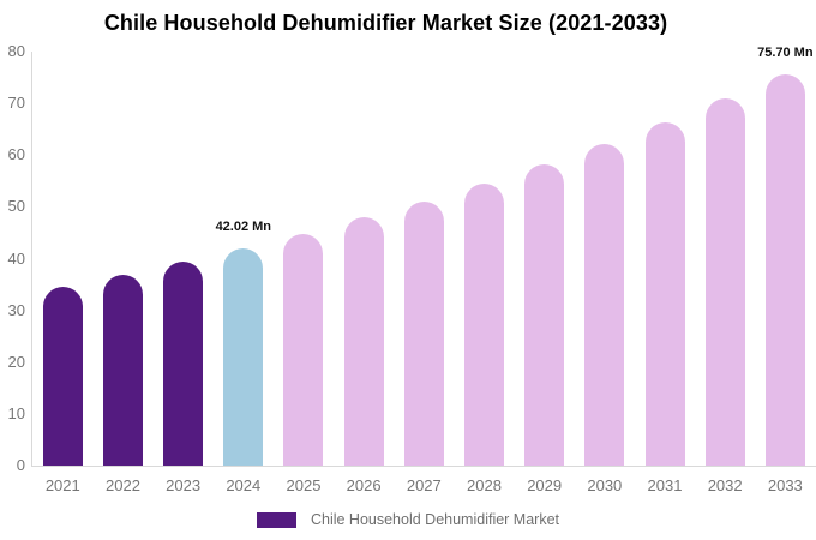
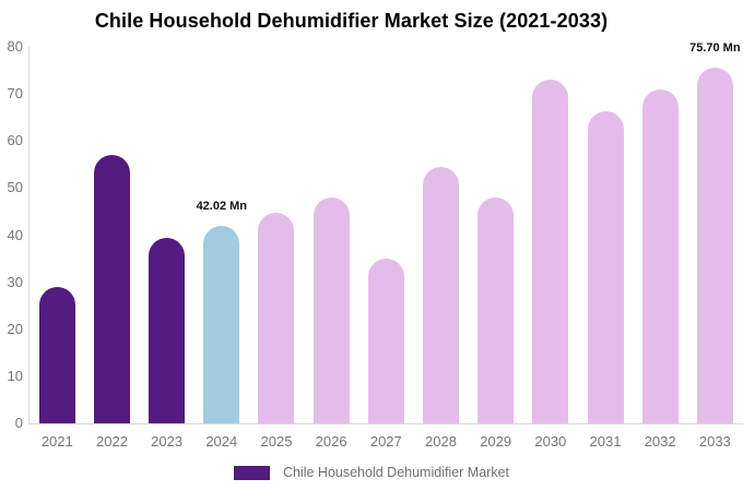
2021: 35 -> 29
2022: 37 -> 57
2027: 51 -> 35
2029: 58 -> 48
2030: 62 -> 73
